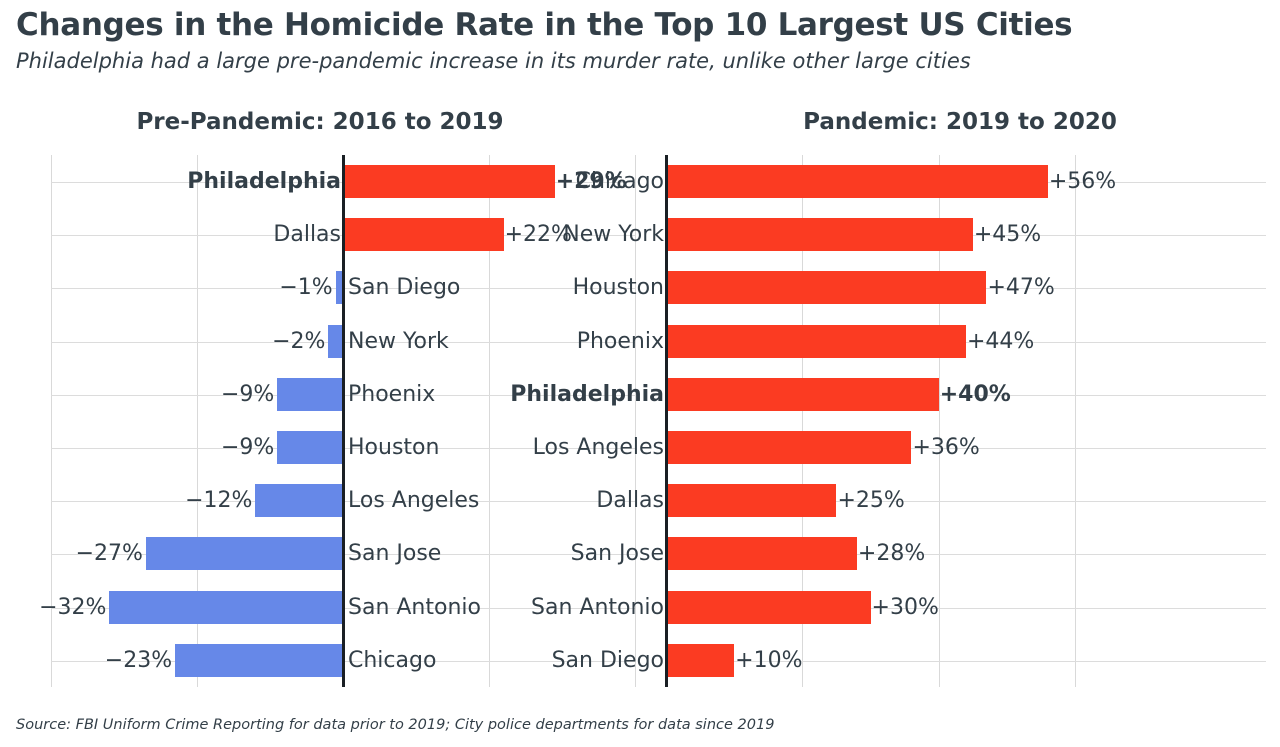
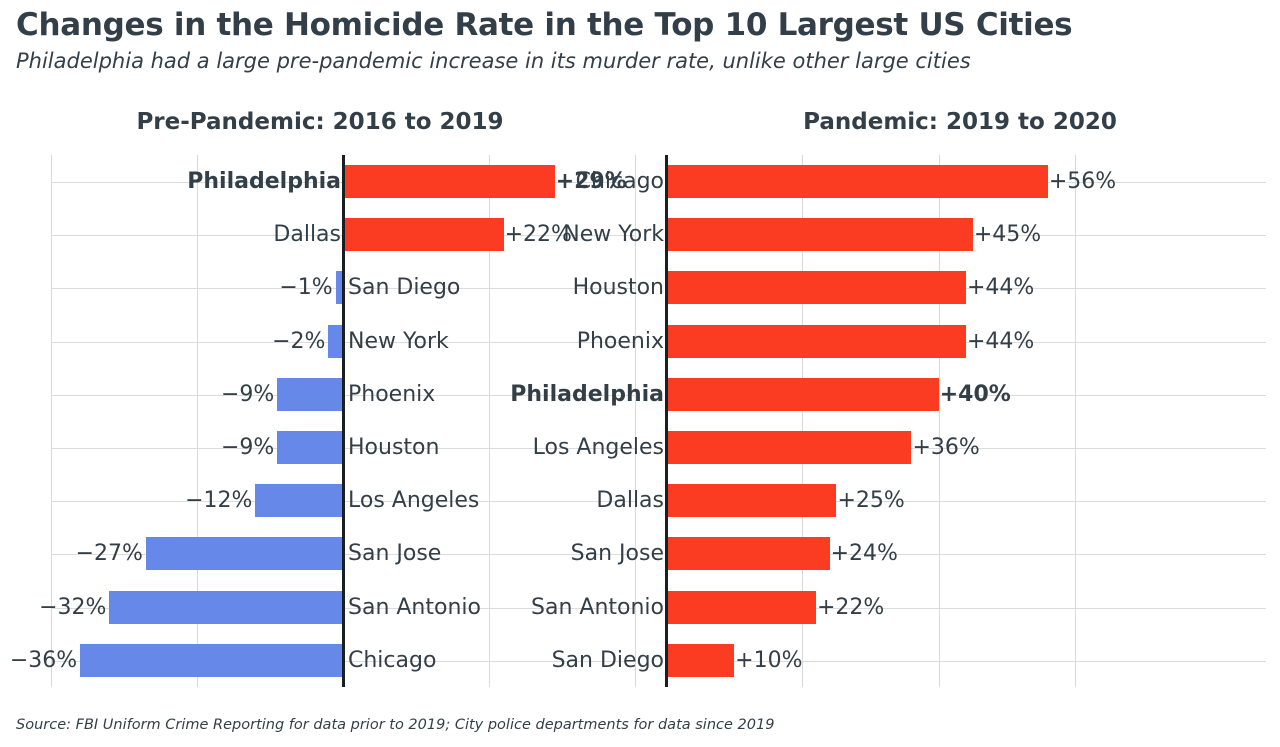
Pre-Pandemic: 2016 to 2019/Chicago: −23% -> −36%
Pandemic: 2019 to 2020/Houston: +47% -> +44%
Pandemic: 2019 to 2020/San Jose: +28% -> +24%
Pandemic: 2019 to 2020/San Antonio: +30% -> +22%
